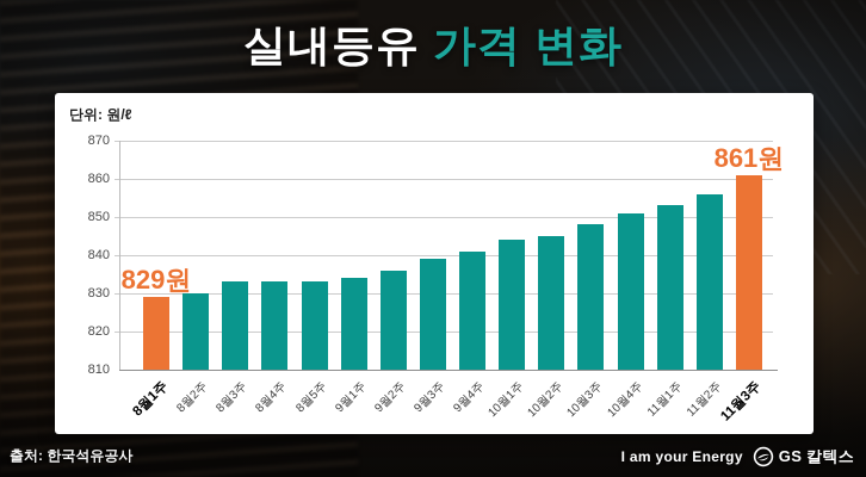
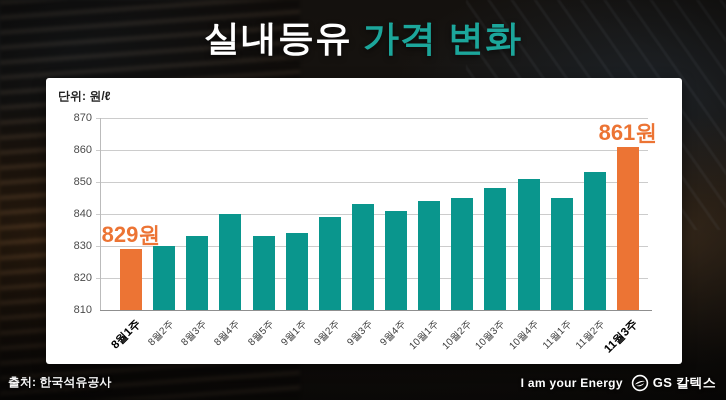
8월4주: 833 -> 840
9월2주: 836 -> 839
9월3주: 839 -> 843
11월1주: 853 -> 845
11월2주: 856 -> 853
